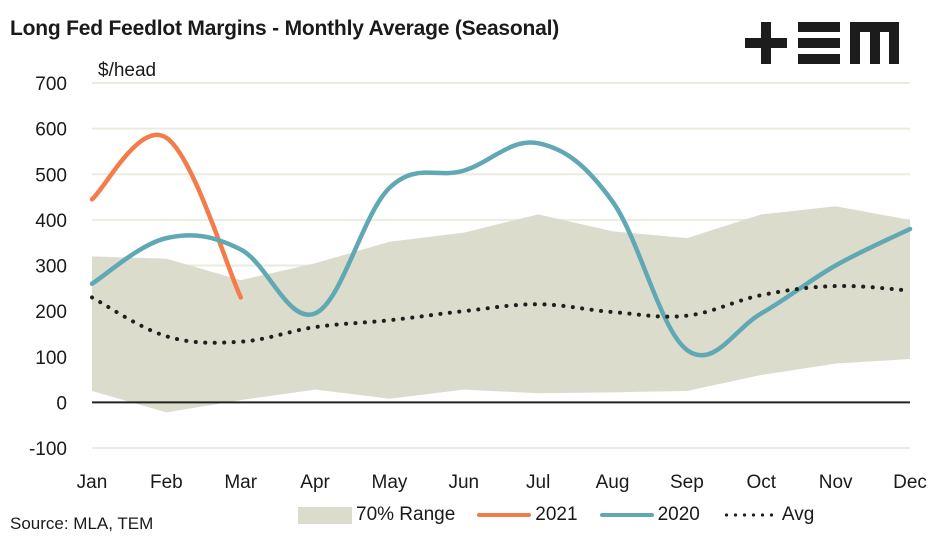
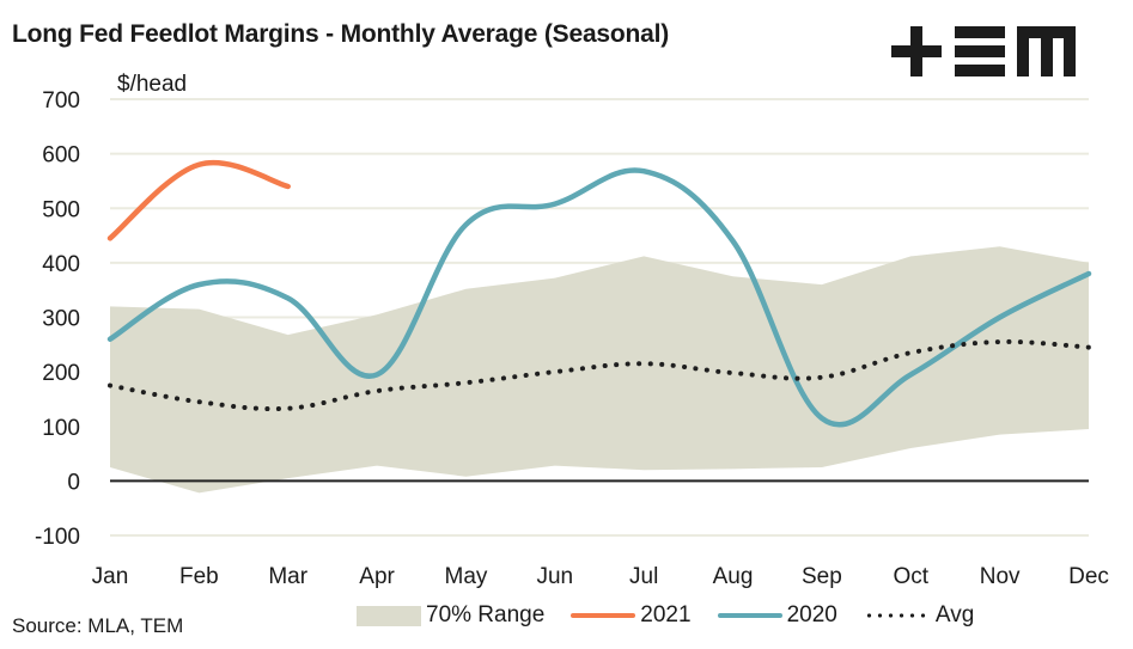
Avg/Jan: 230 -> 180
2021/Mar: 230 -> 540
